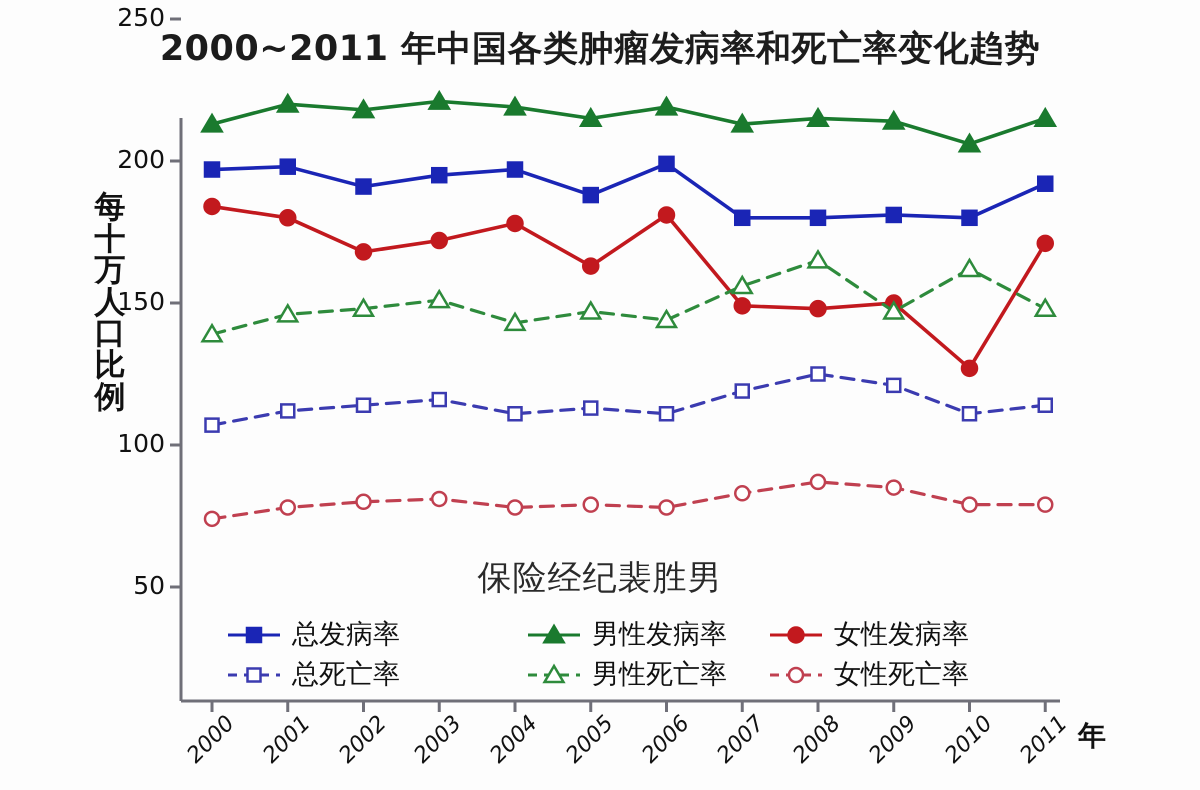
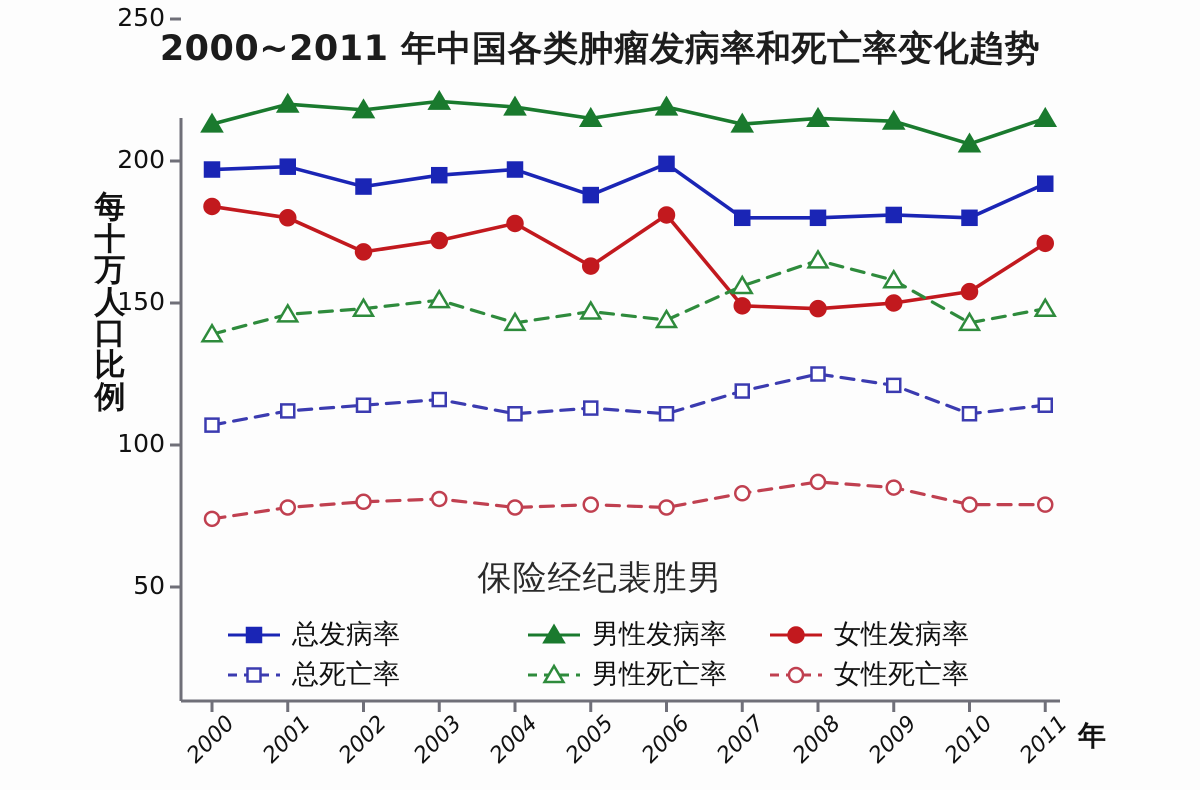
男性死亡率/2009: 147 -> 158
女性发病率/2010: 127 -> 154
男性死亡率/2010: 162 -> 143
